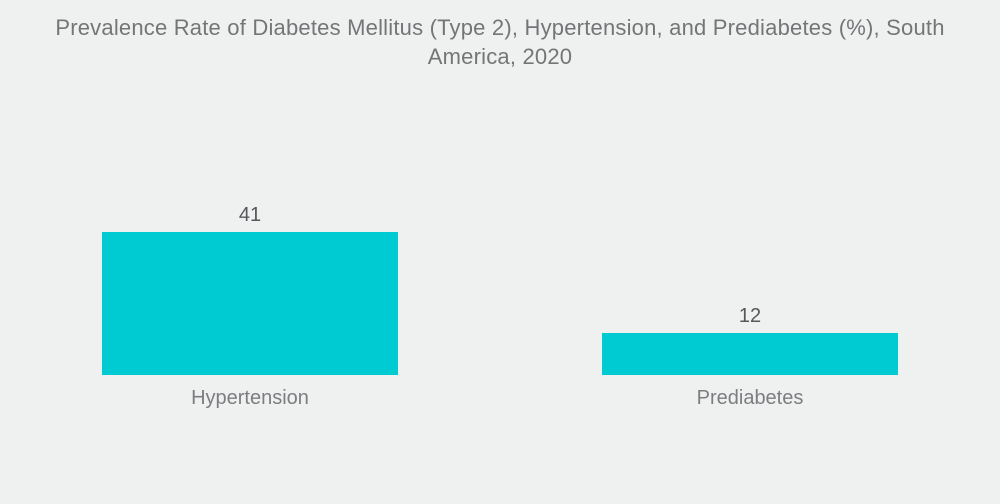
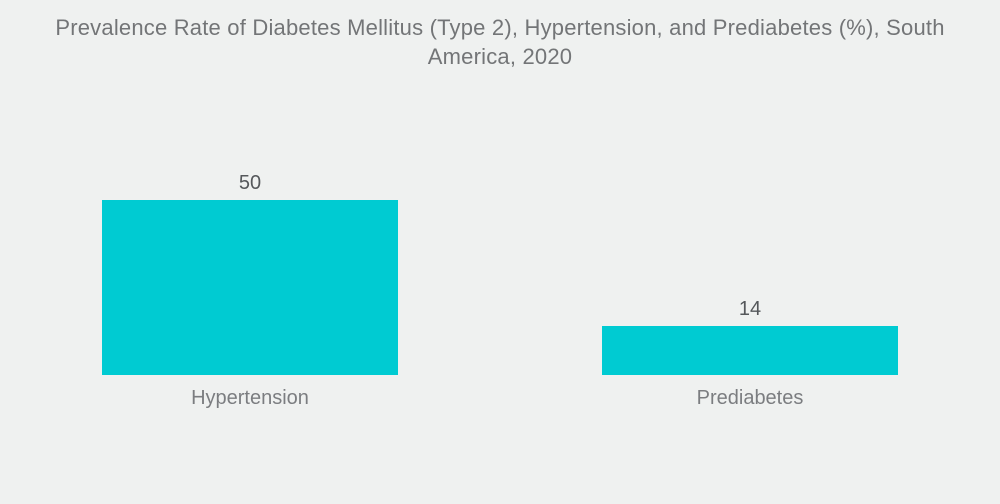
Hypertension: 41 -> 50
Prediabetes: 12 -> 14
